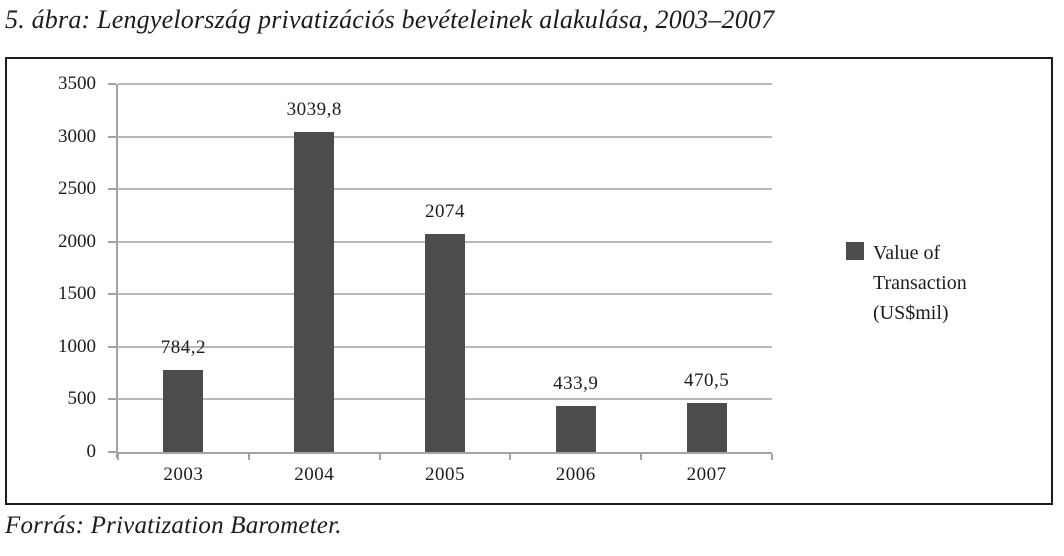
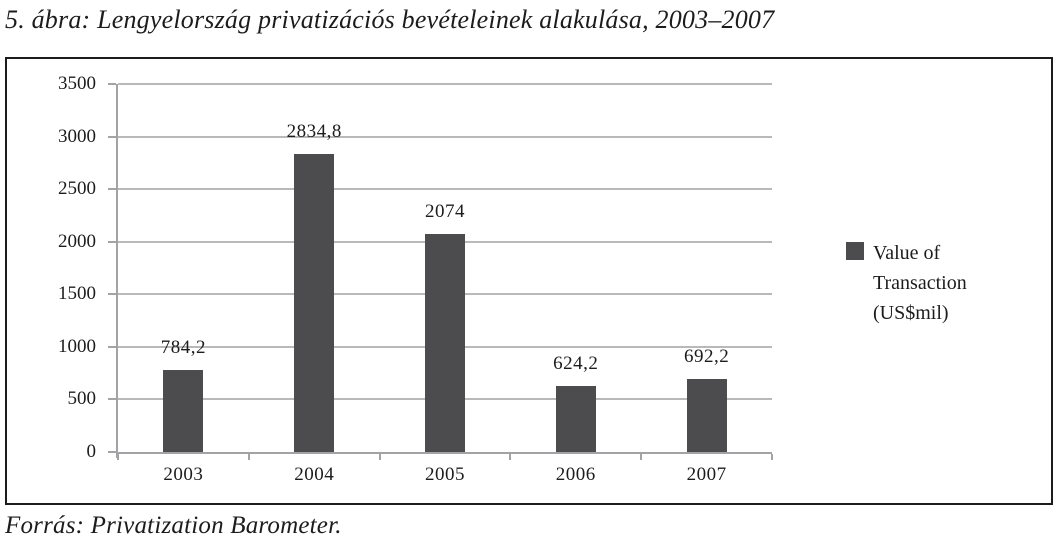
2004: 3039,8 -> 2834,8
2006: 433,9 -> 624,2
2007: 470,5 -> 692,2
